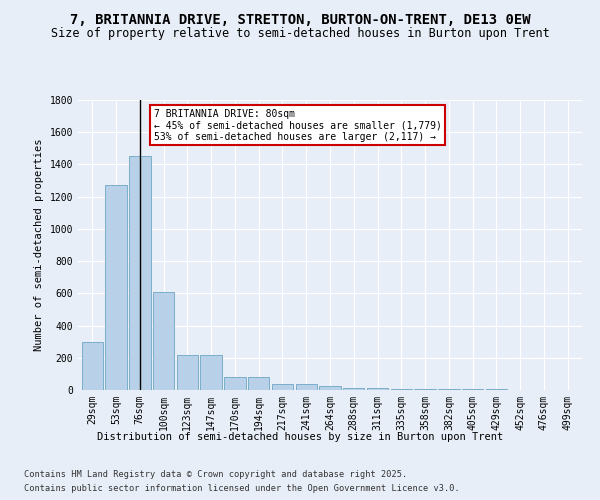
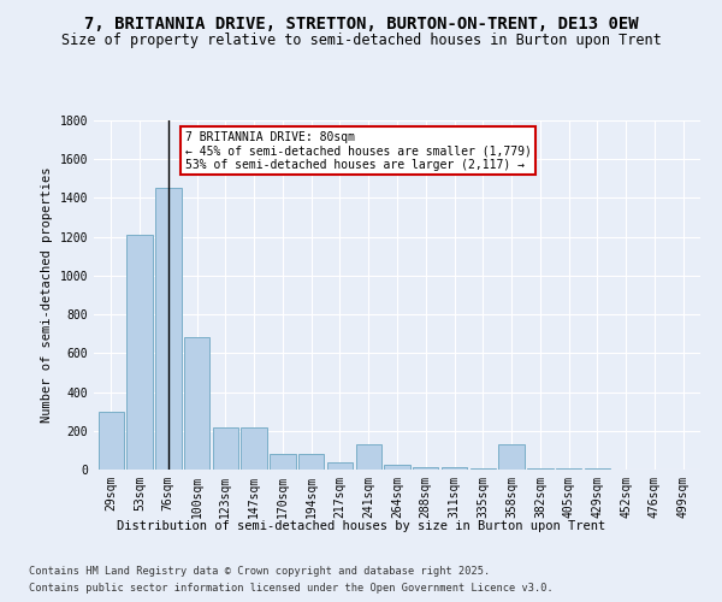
53sqm: 1270 -> 1210
100sqm: 610 -> 680
241sqm: 40 -> 130
358sqm: 0 -> 130
